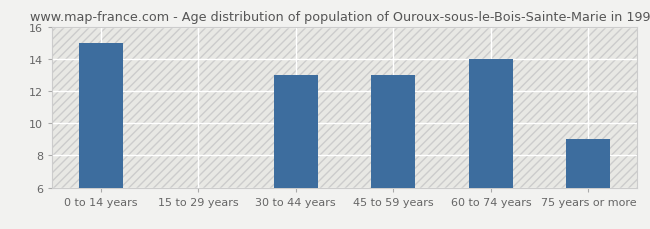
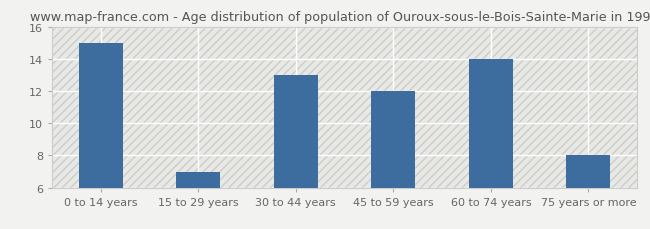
15 to 29 years: 6 -> 7
45 to 59 years: 13 -> 12
75 years or more: 9 -> 8
